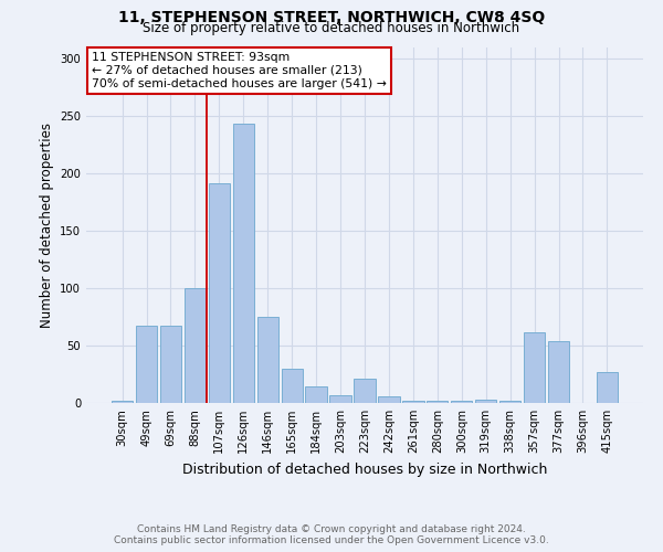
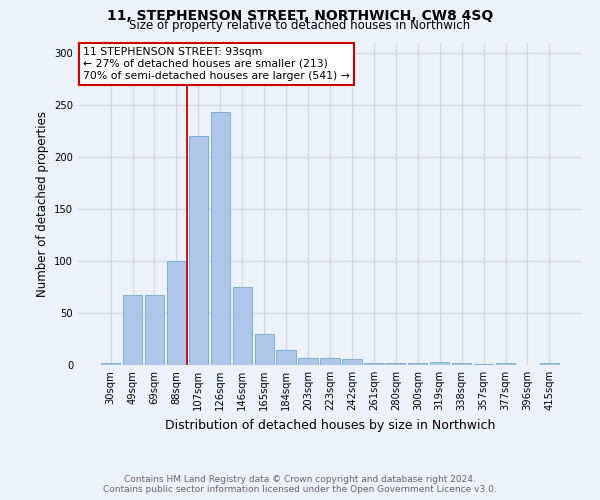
107sqm: 191 -> 220
223sqm: 21 -> 7
357sqm: 62 -> 1
377sqm: 54 -> 2
415sqm: 27 -> 2
